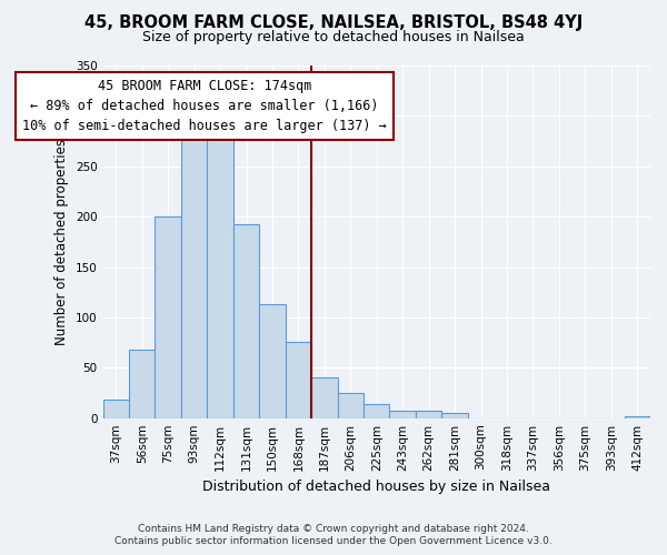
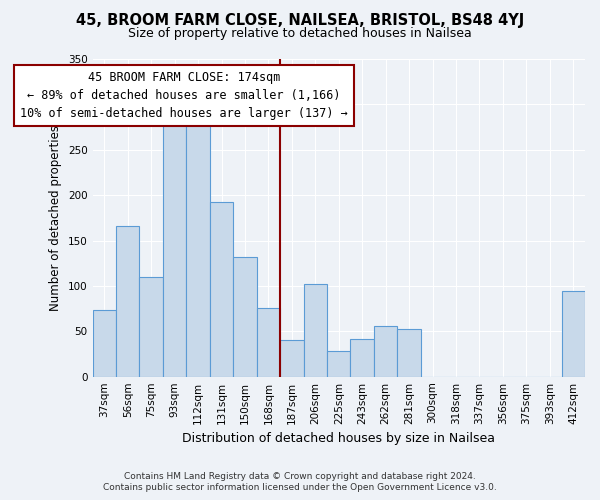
37sqm: 18 -> 74
56sqm: 68 -> 166
75sqm: 200 -> 110
150sqm: 113 -> 132
206sqm: 25 -> 102
225sqm: 14 -> 28
243sqm: 7 -> 42
262sqm: 7 -> 56
281sqm: 5 -> 52
412sqm: 2 -> 94
